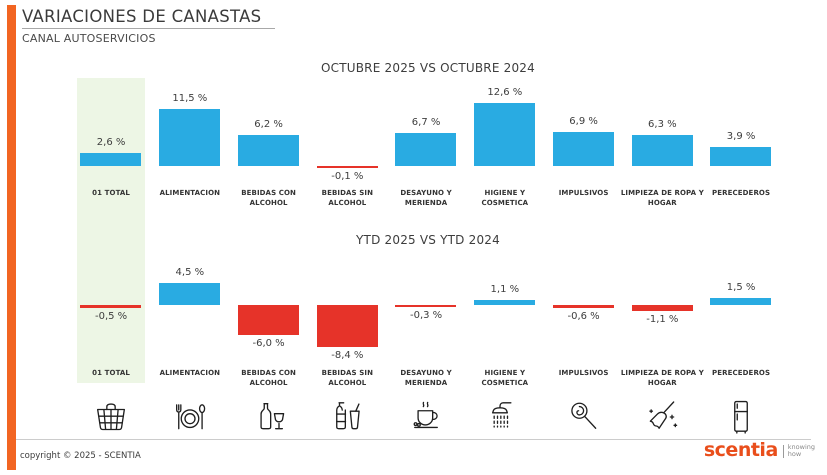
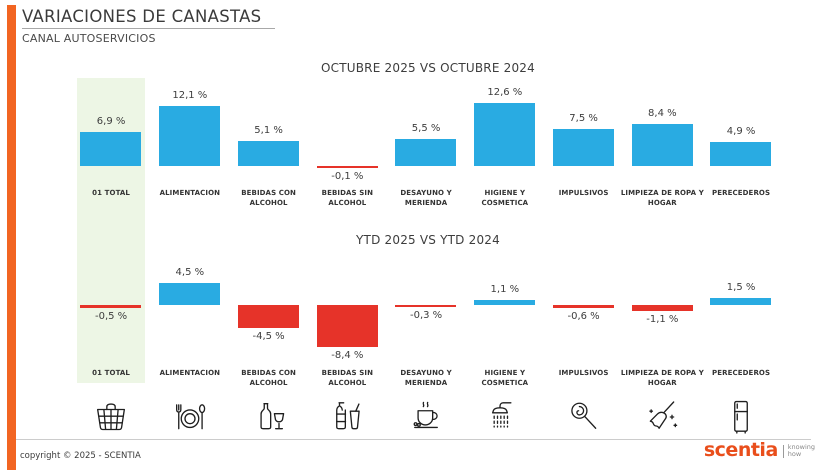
OCTUBRE 2025 VS OCTUBRE 2024/01 TOTAL: 2,6 -> 6,9
OCTUBRE 2025 VS OCTUBRE 2024/ALIMENTACION: 11,5 -> 12,1
OCTUBRE 2025 VS OCTUBRE 2024/BEBIDAS CON ALCOHOL: 6,2 -> 5,1
OCTUBRE 2025 VS OCTUBRE 2024/DESAYUNO Y MERIENDA: 6,7 -> 5,5
OCTUBRE 2025 VS OCTUBRE 2024/IMPULSIVOS: 6,9 -> 7,5
OCTUBRE 2025 VS OCTUBRE 2024/LIMPIEZA DE ROPA Y HOGAR: 6,3 -> 8,4
OCTUBRE 2025 VS OCTUBRE 2024/PERECEDEROS: 3,9 -> 4,9
YTD 2025 VS YTD 2024/BEBIDAS CON ALCOHOL: -6,0 -> -4,5
